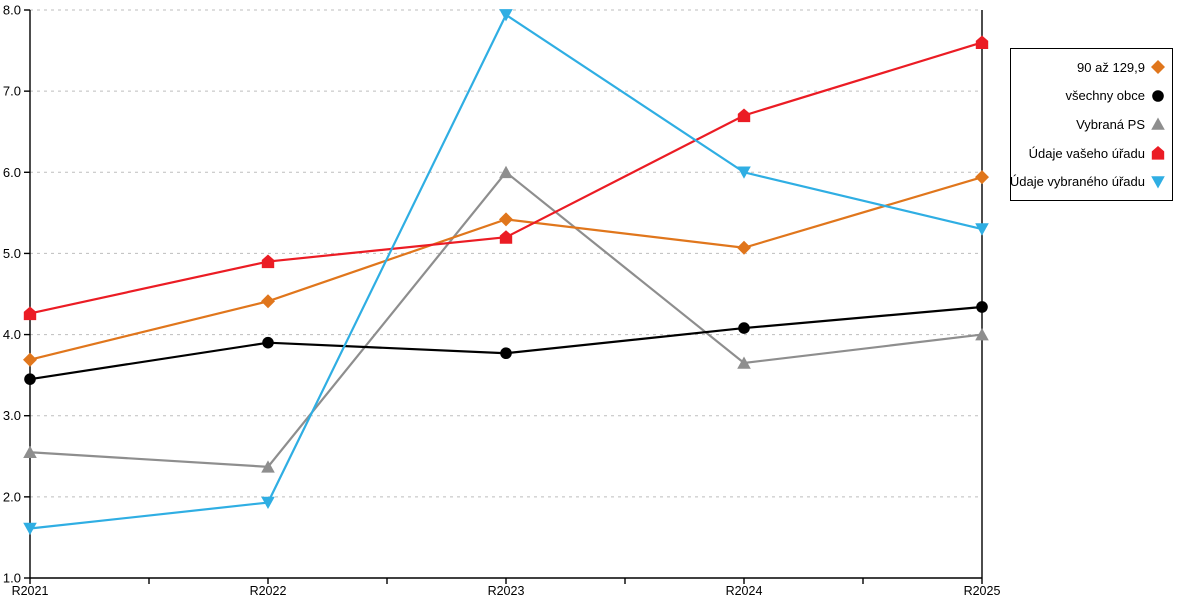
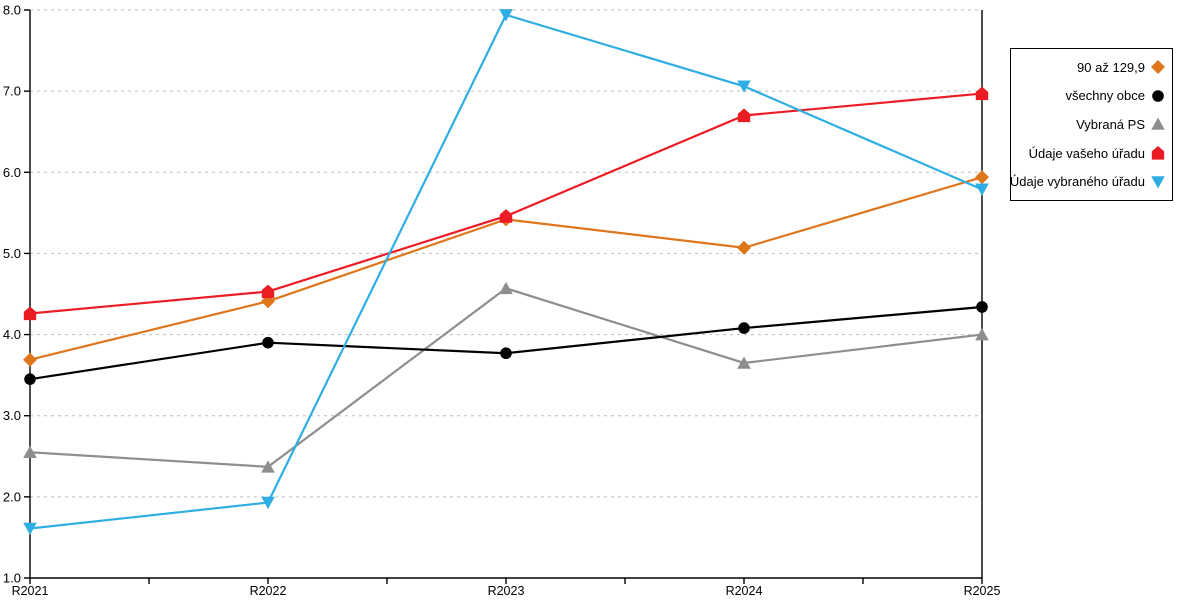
Údaje vašeho úřadu/R2022: 4.9 -> 4.5
Vybraná PS/R2023: 6.0 -> 4.6
Údaje vašeho úřadu/R2023: 5.2 -> 5.5
Údaje vybraného úřadu/R2024: 6.0 -> 7.1
Údaje vašeho úřadu/R2025: 7.6 -> 7.0
Údaje vybraného úřadu/R2025: 5.3 -> 5.8
